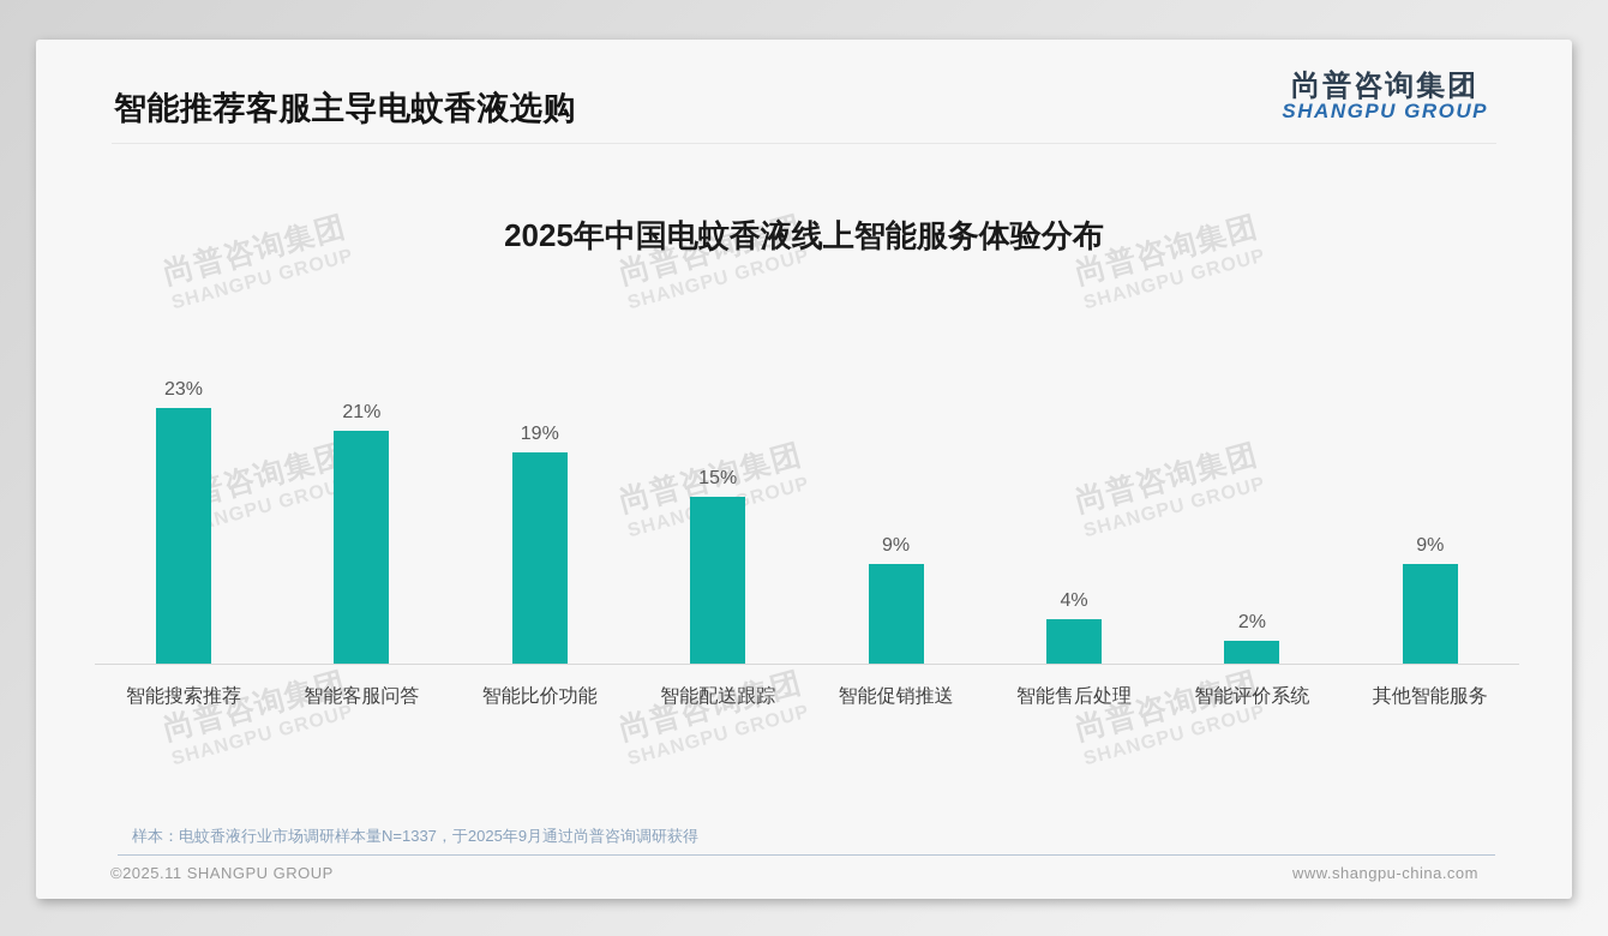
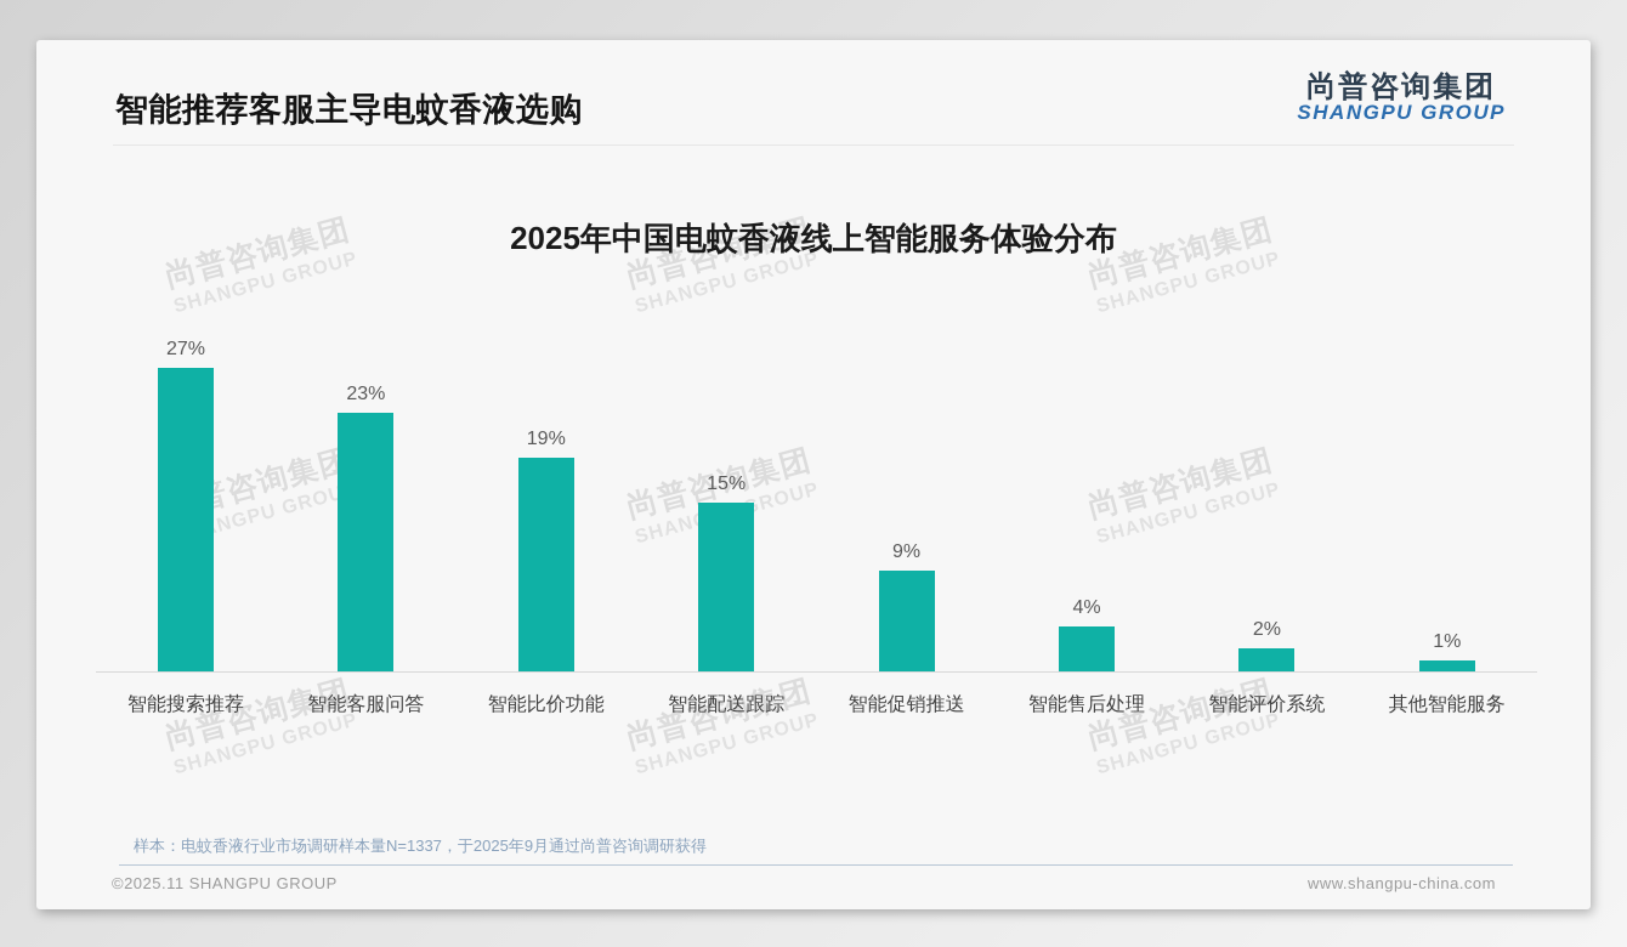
智能搜索推荐: 23% -> 27%
智能客服问答: 21% -> 23%
其他智能服务: 9% -> 1%
